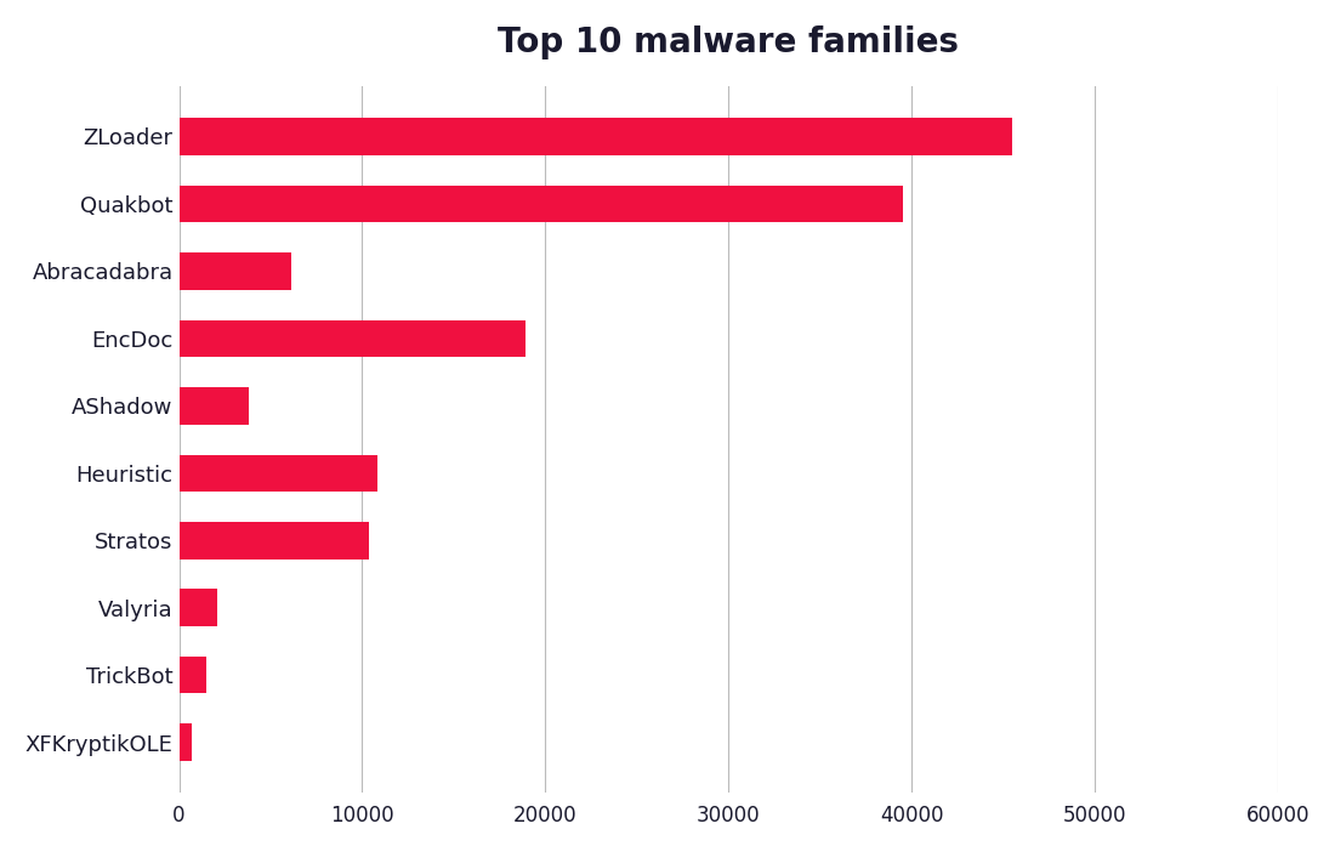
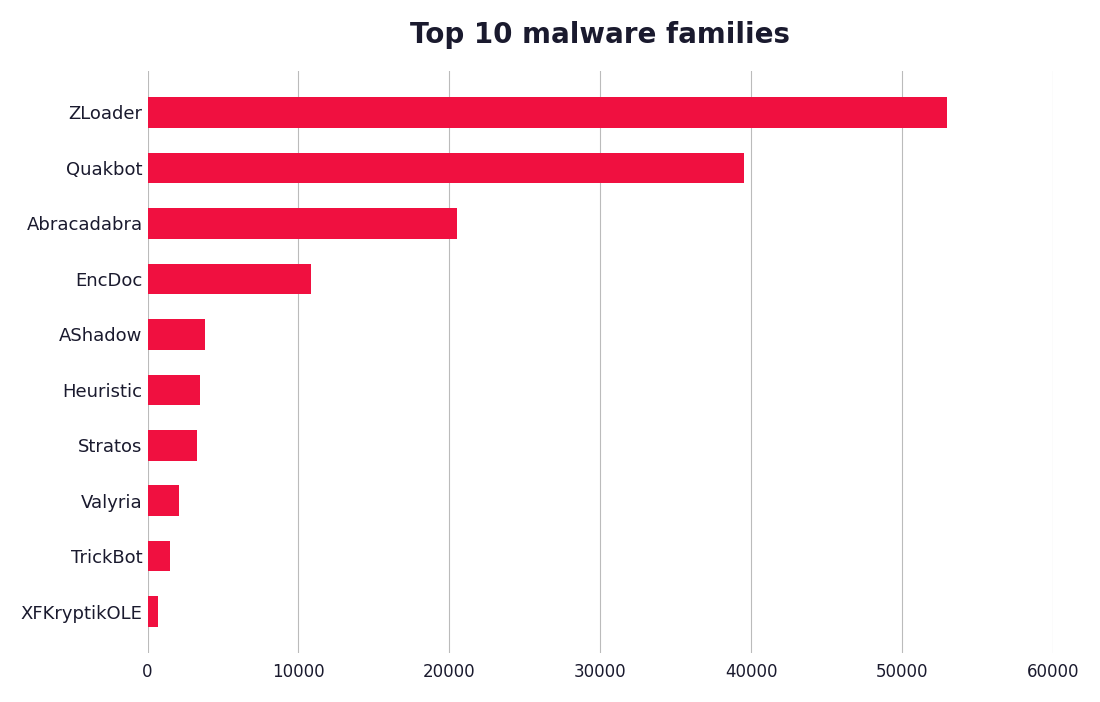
ZLoader: 45500 -> 53000
Abracadabra: 6100 -> 20500
EncDoc: 18900 -> 10800
Heuristic: 10800 -> 3500
Stratos: 10400 -> 3300
